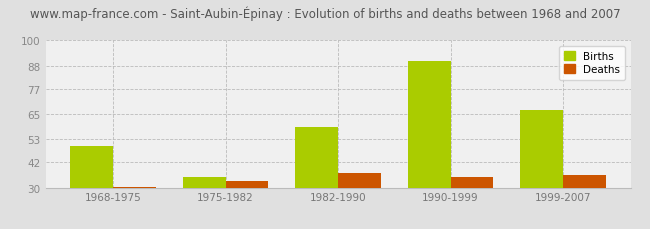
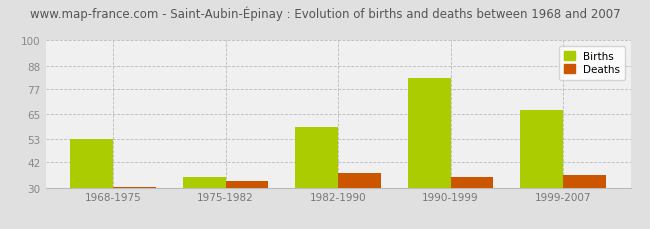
Births/1968-1975: 50 -> 53
Births/1990-1999: 90 -> 82
